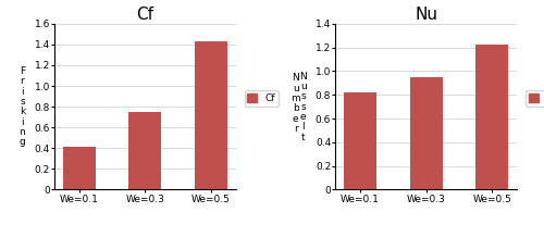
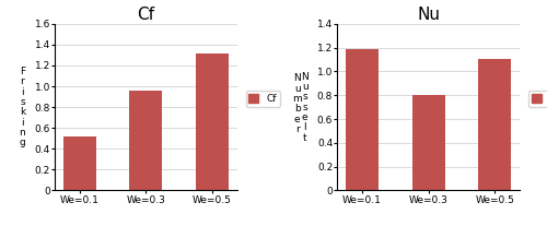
Cf/We=0.1: 0.41 -> 0.52
Cf/We=0.3: 0.75 -> 0.96
Cf/We=0.5: 1.43 -> 1.32
Nu/We=0.1: 0.82 -> 1.19
Nu/We=0.3: 0.95 -> 0.80
Nu/We=0.5: 1.22 -> 1.10
